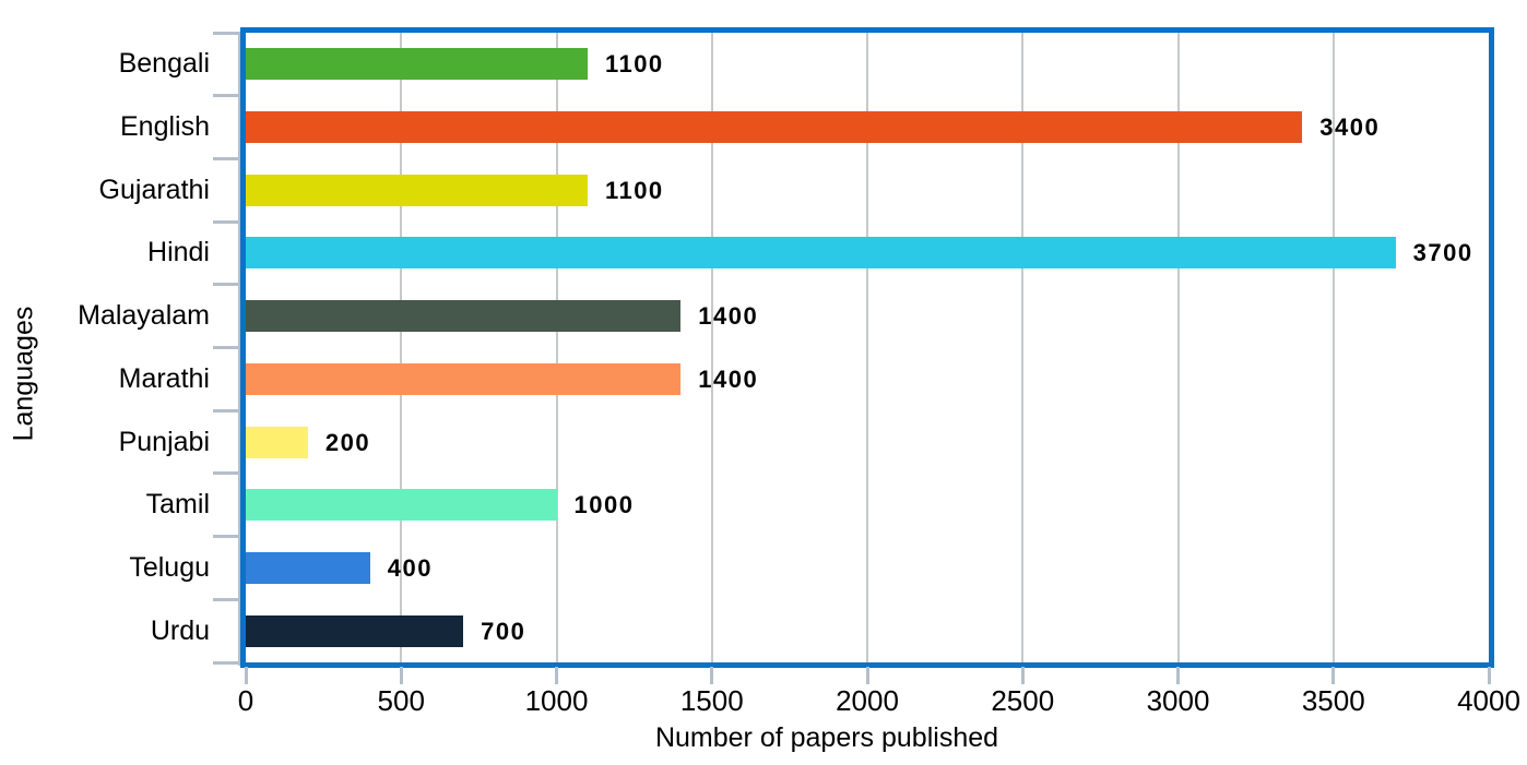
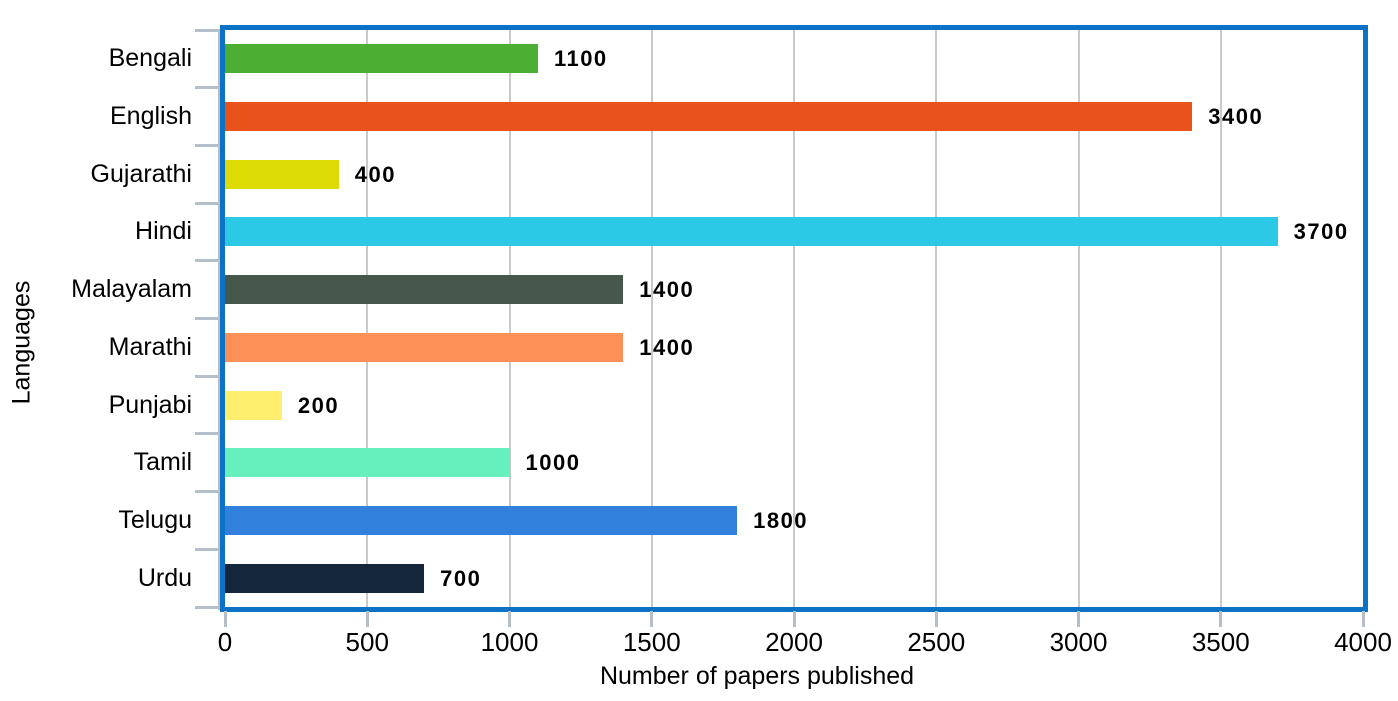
Gujarathi: 1100 -> 400
Telugu: 400 -> 1800
